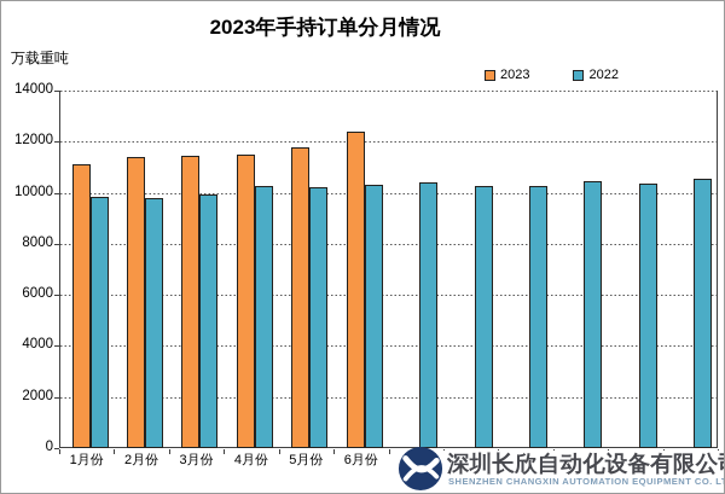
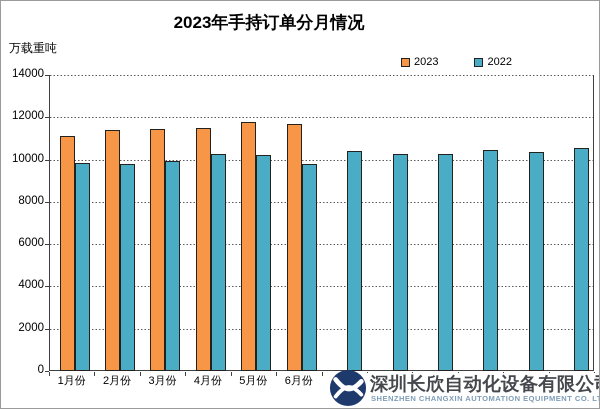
2023/6月份: 12400 -> 11700
2022/6月份: 10300 -> 9800
